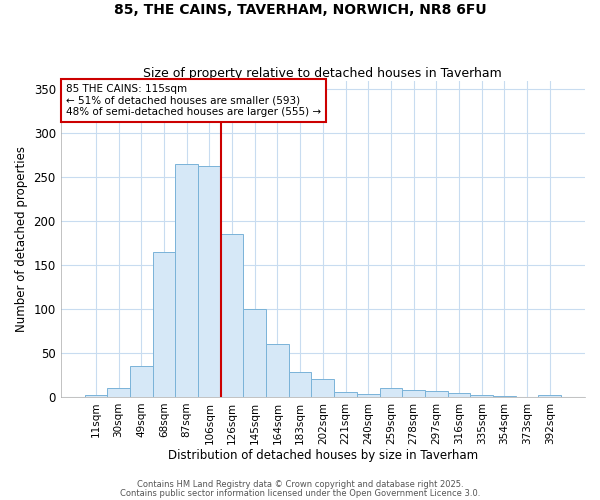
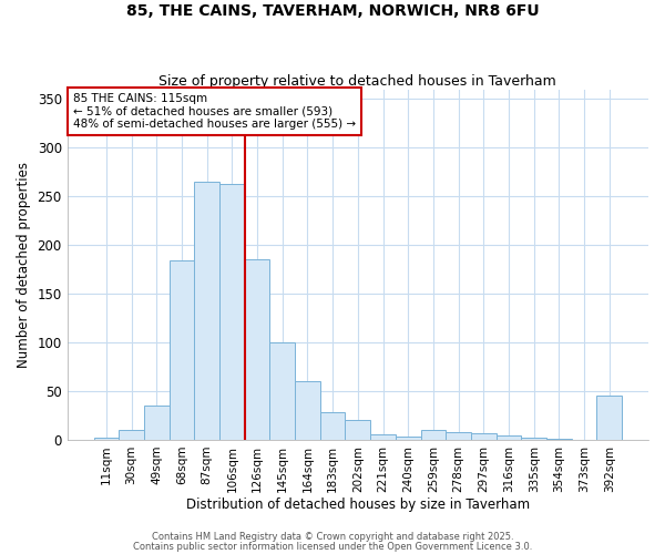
68sqm: 165 -> 184
392sqm: 2 -> 46
